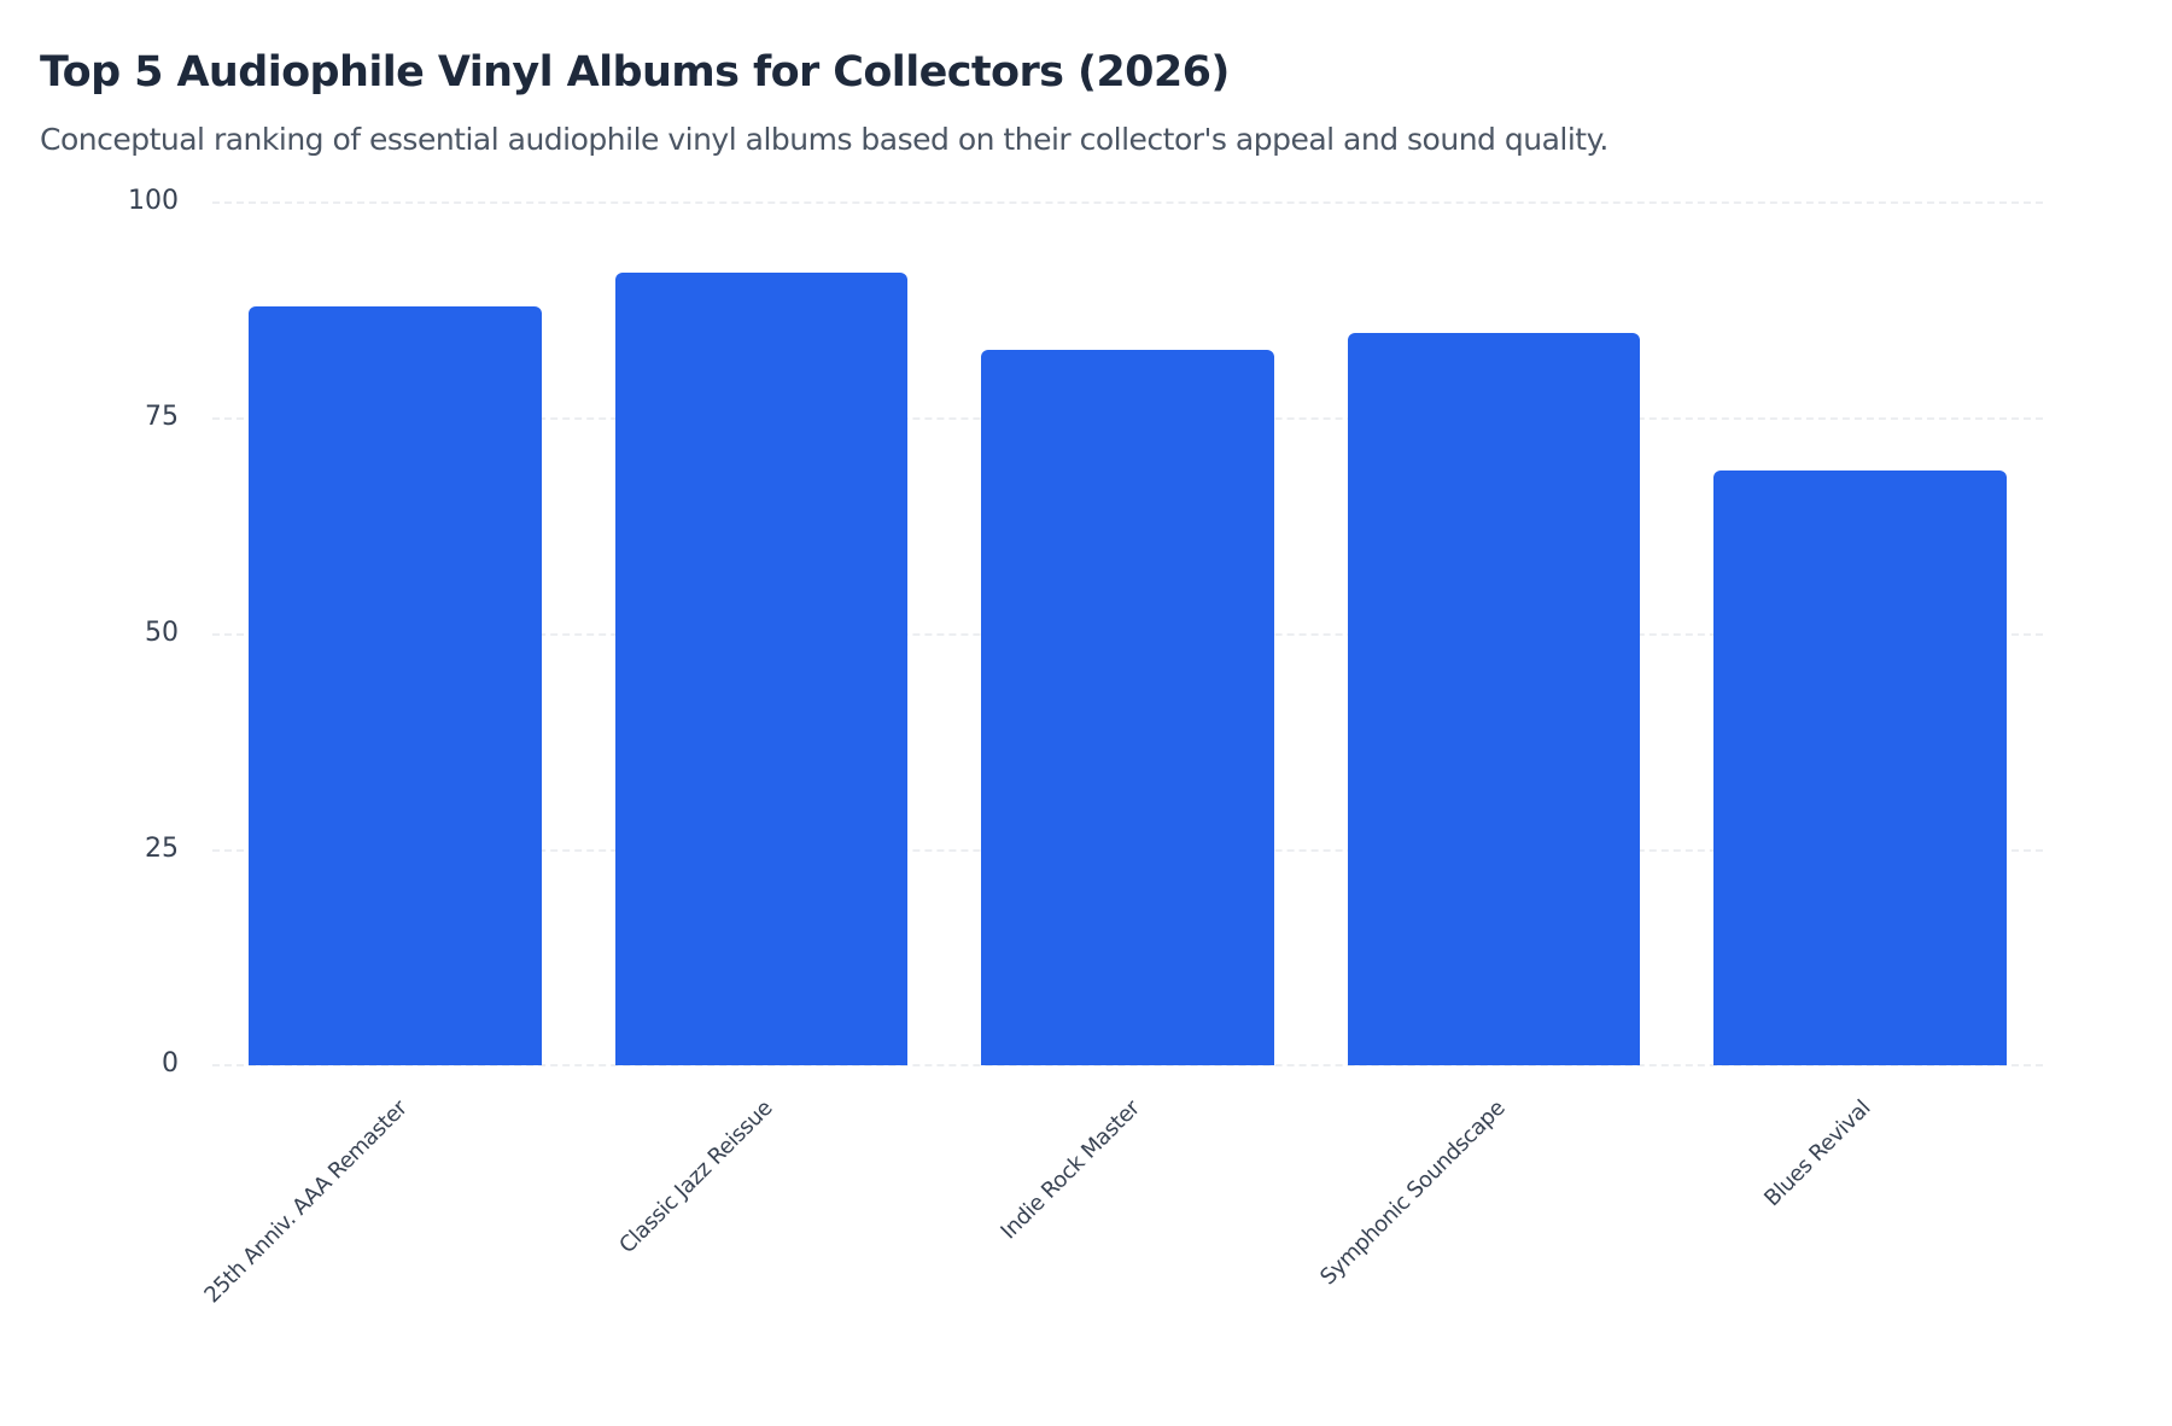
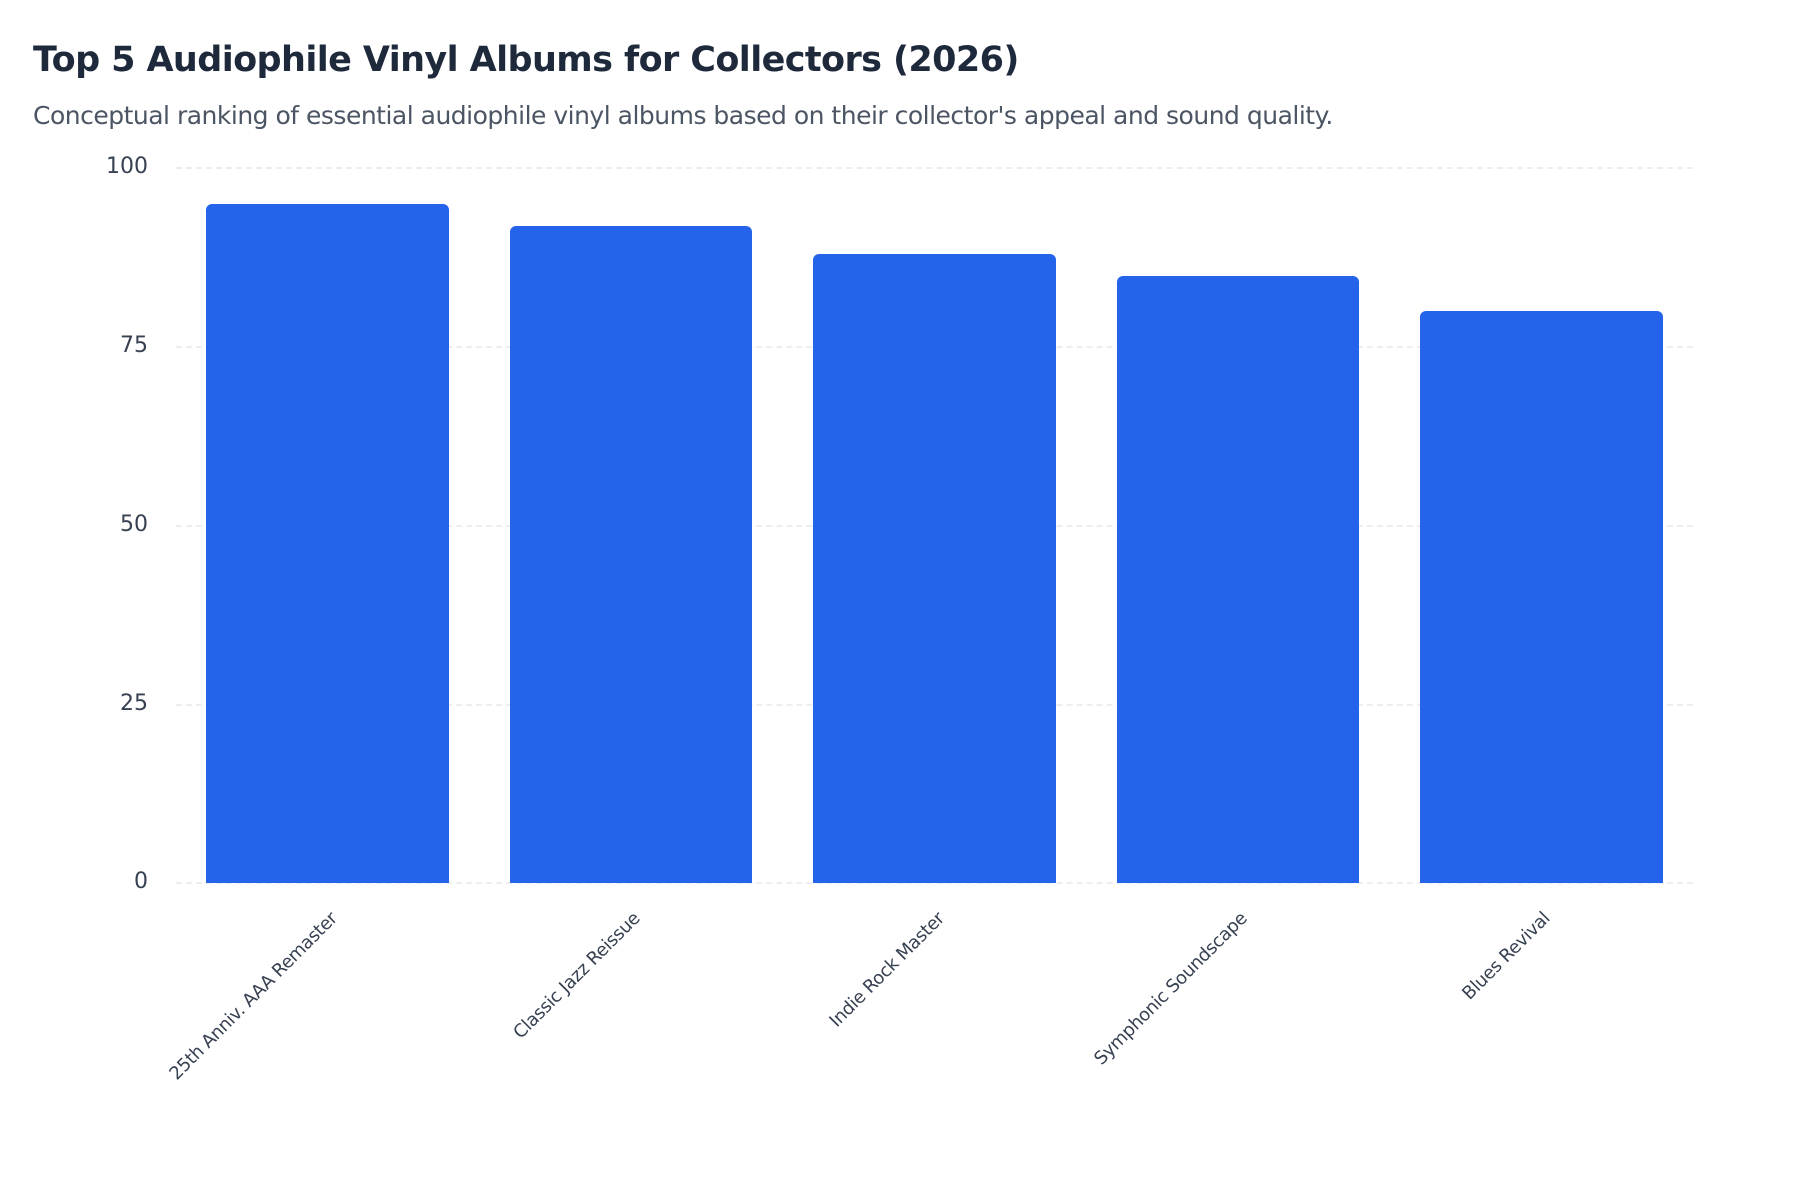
25th Anniv. AAA Remaster: 88 -> 95
Indie Rock Master: 83 -> 88
Blues Revival: 69 -> 80
